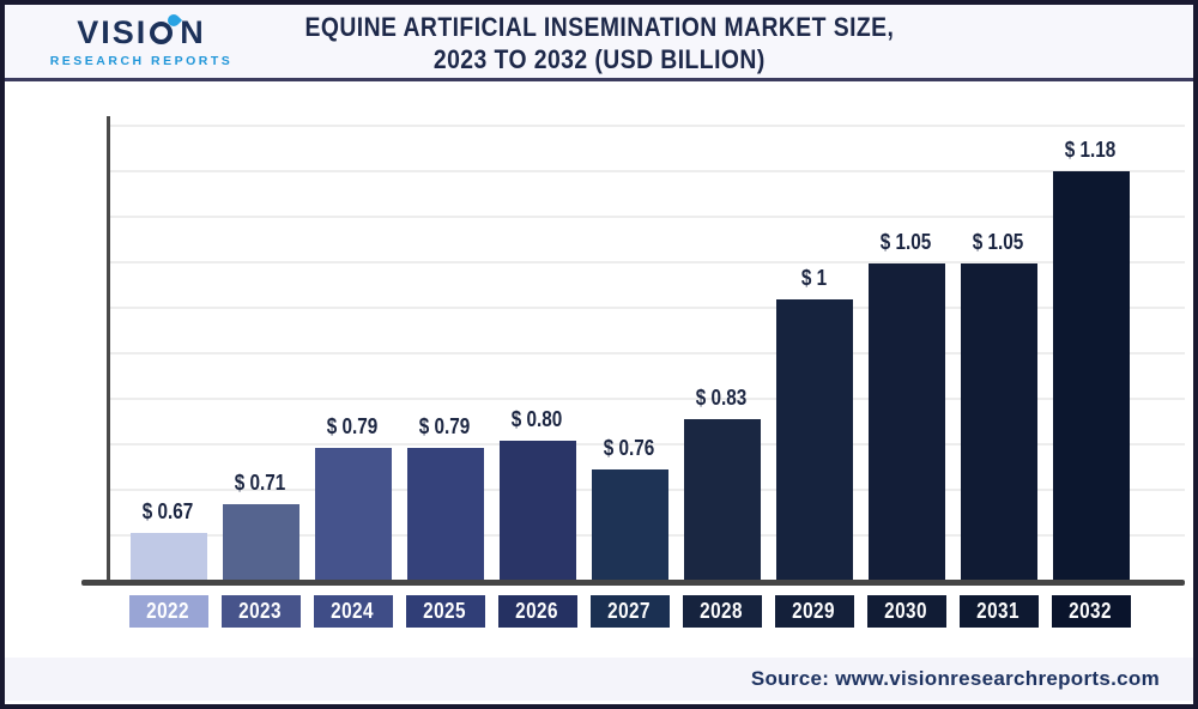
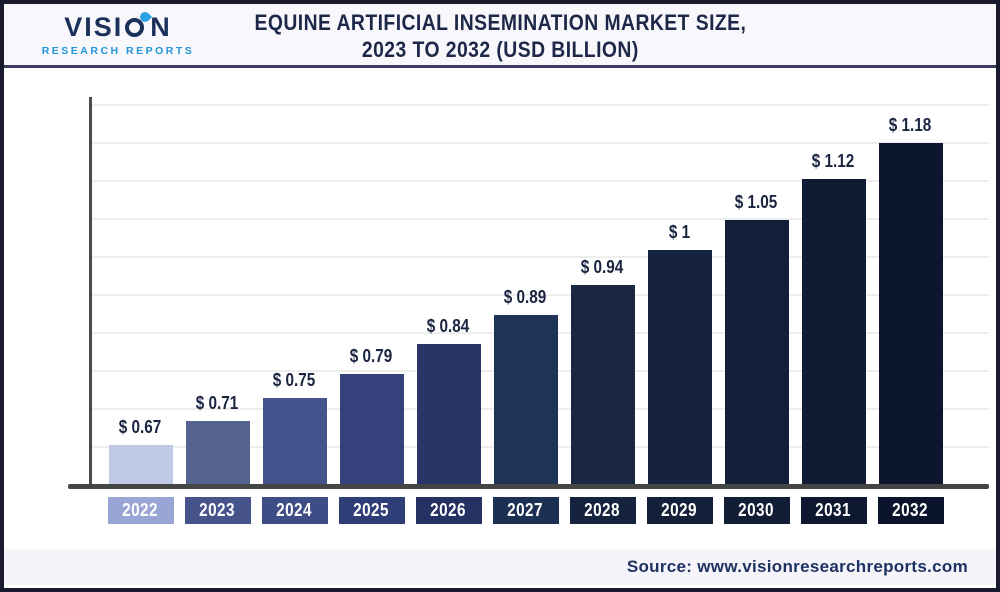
2024: 0.79 -> 0.75
2026: 0.80 -> 0.84
2027: 0.76 -> 0.89
2028: 0.83 -> 0.94
2031: 1.05 -> 1.12
